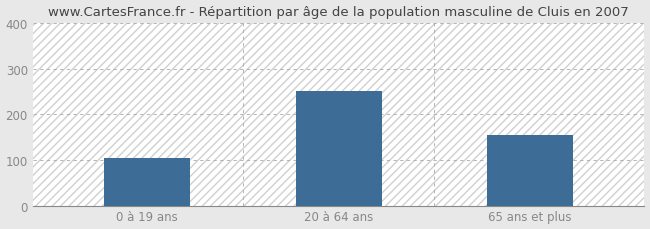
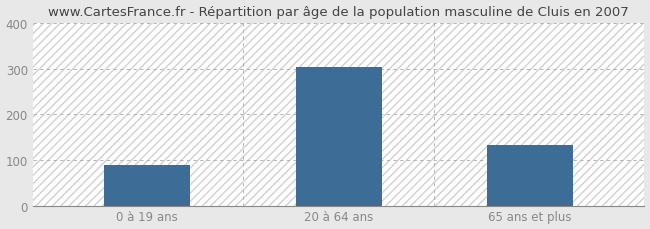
0 à 19 ans: 105 -> 88
20 à 64 ans: 250 -> 303
65 ans et plus: 155 -> 133
